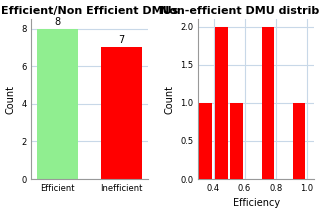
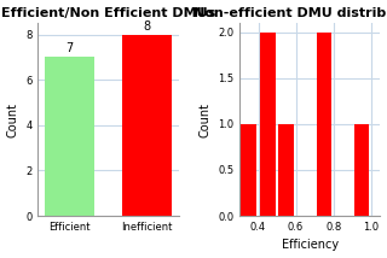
Efficient/Non Efficient DMUs/Efficient: 8 -> 7
Efficient/Non Efficient DMUs/Inefficient: 7 -> 8
